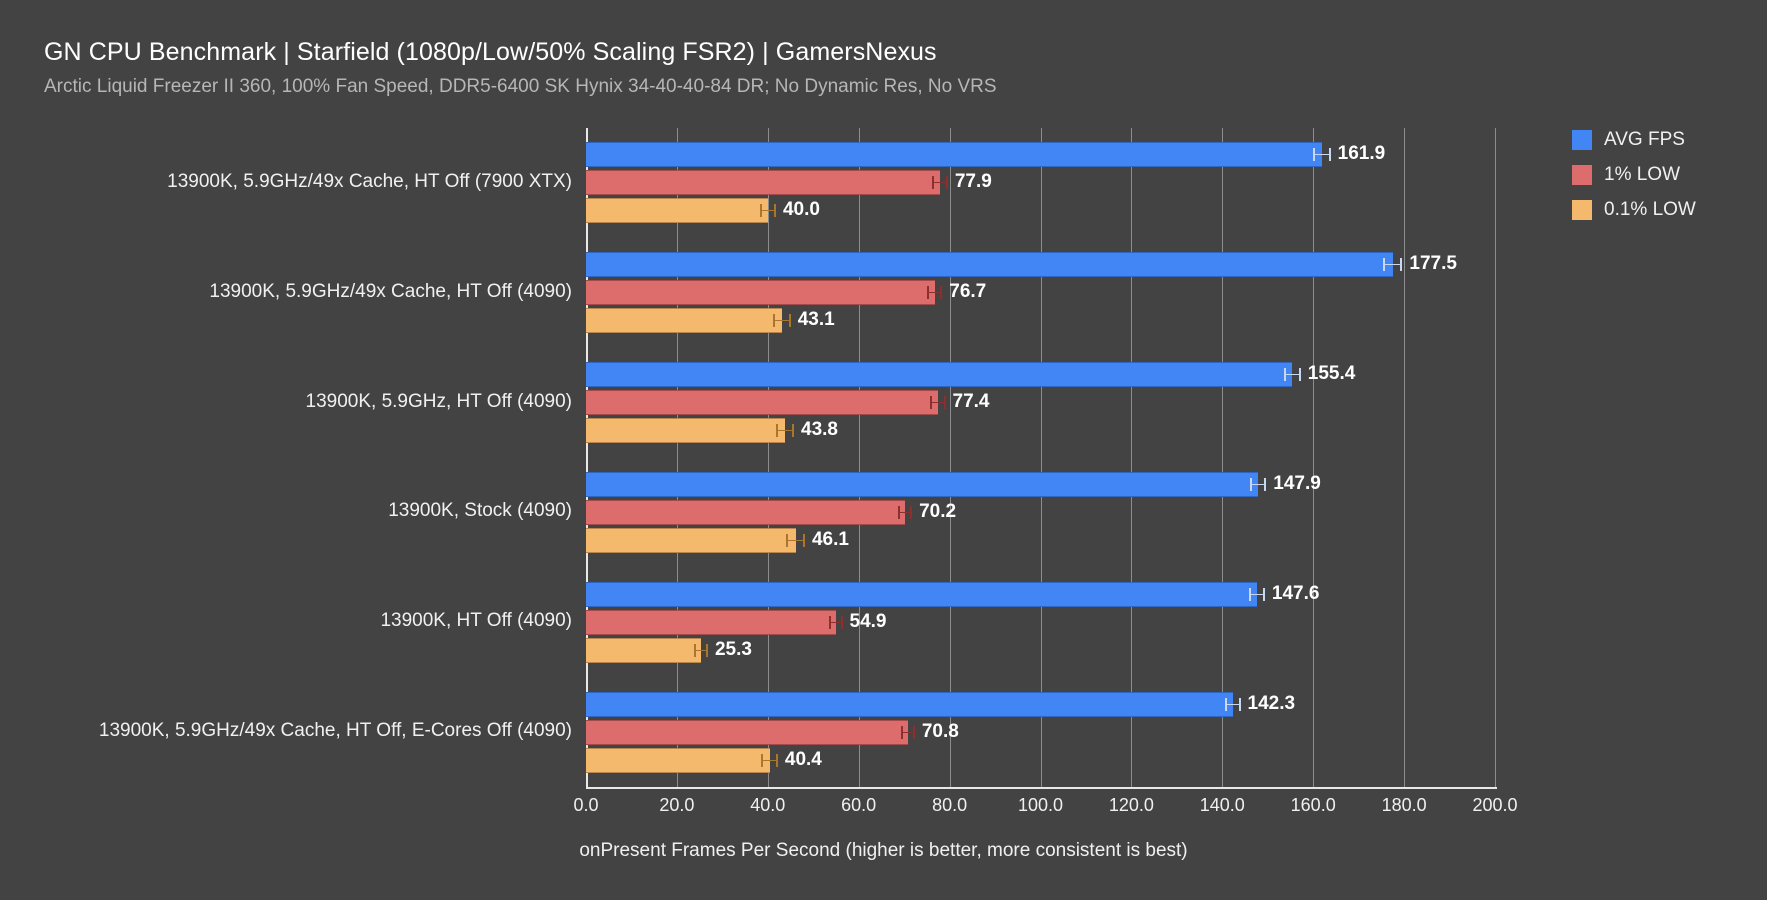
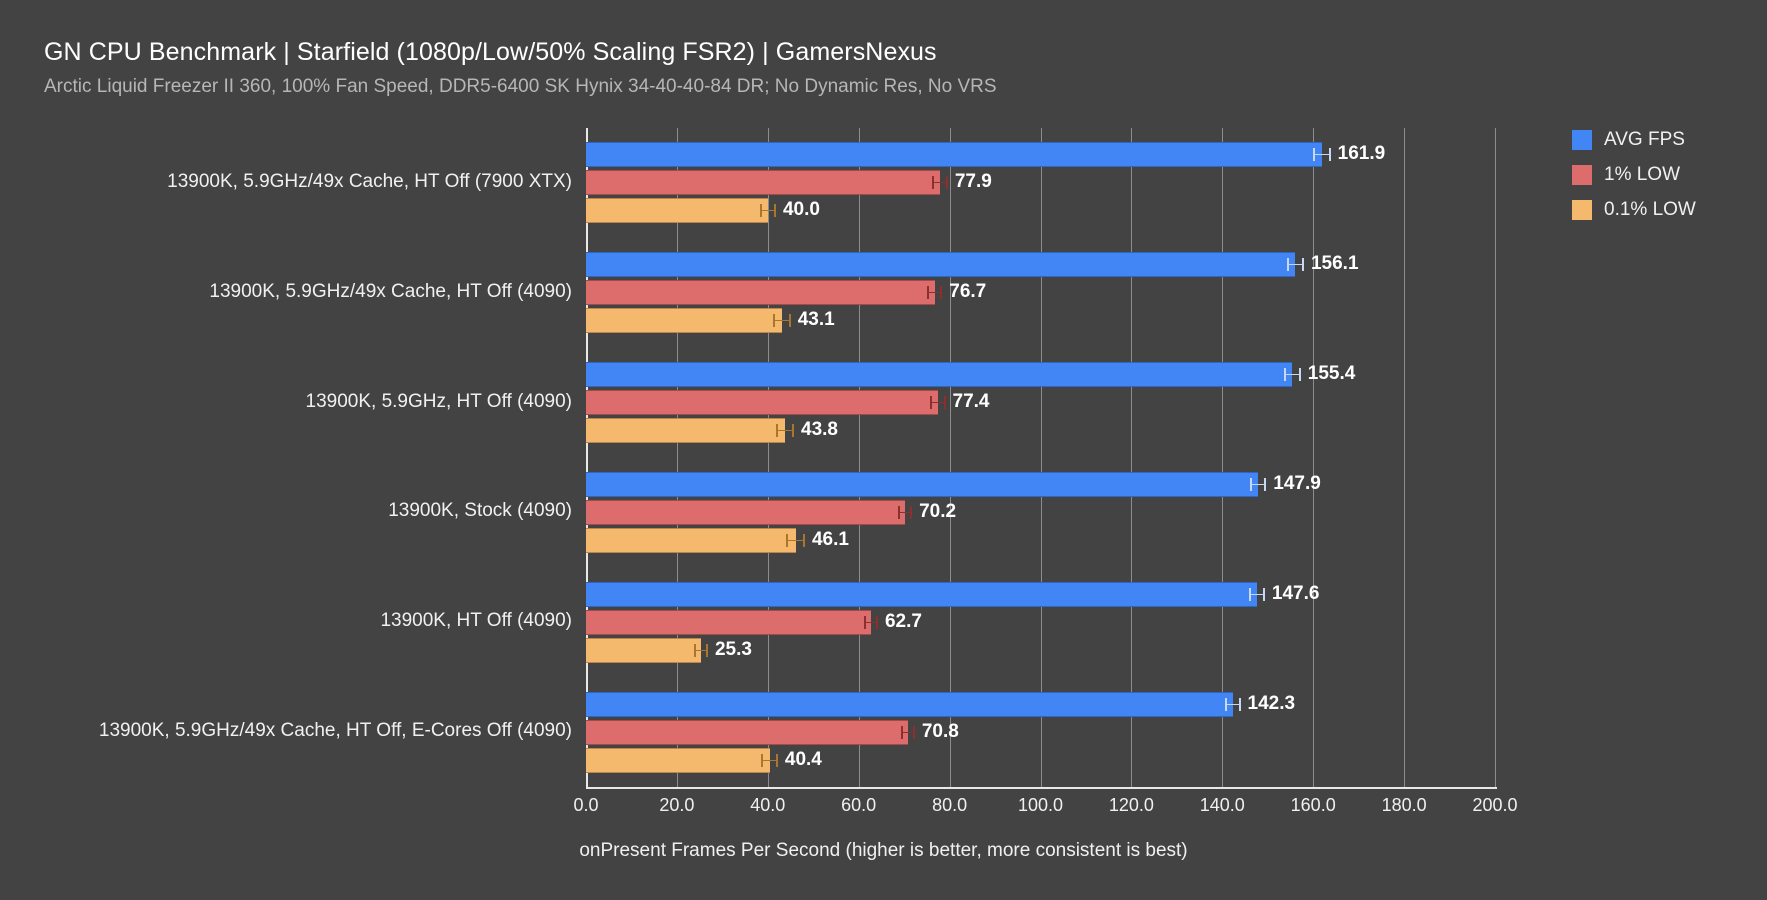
AVG FPS/13900K, 5.9GHz/49x Cache, HT Off (4090): 177.5 -> 156.1
1% LOW/13900K, HT Off (4090): 54.9 -> 62.7
